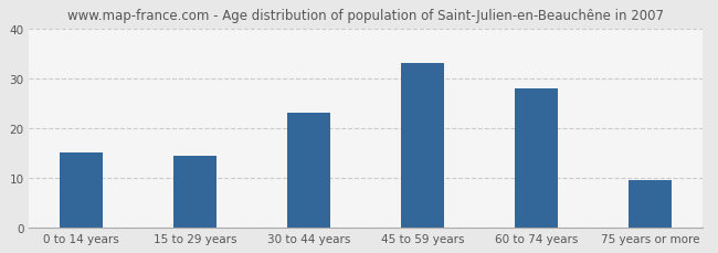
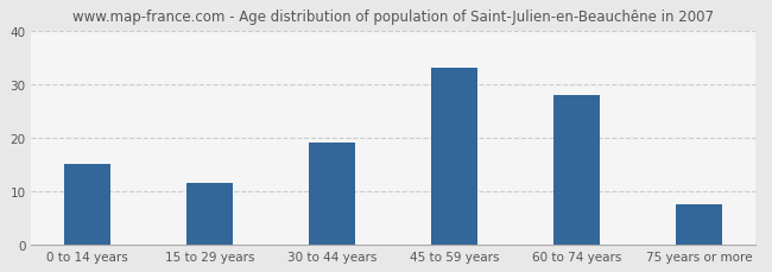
15 to 29 years: 14.5 -> 11.5
30 to 44 years: 23.0 -> 19.0
75 years or more: 9.5 -> 7.5
